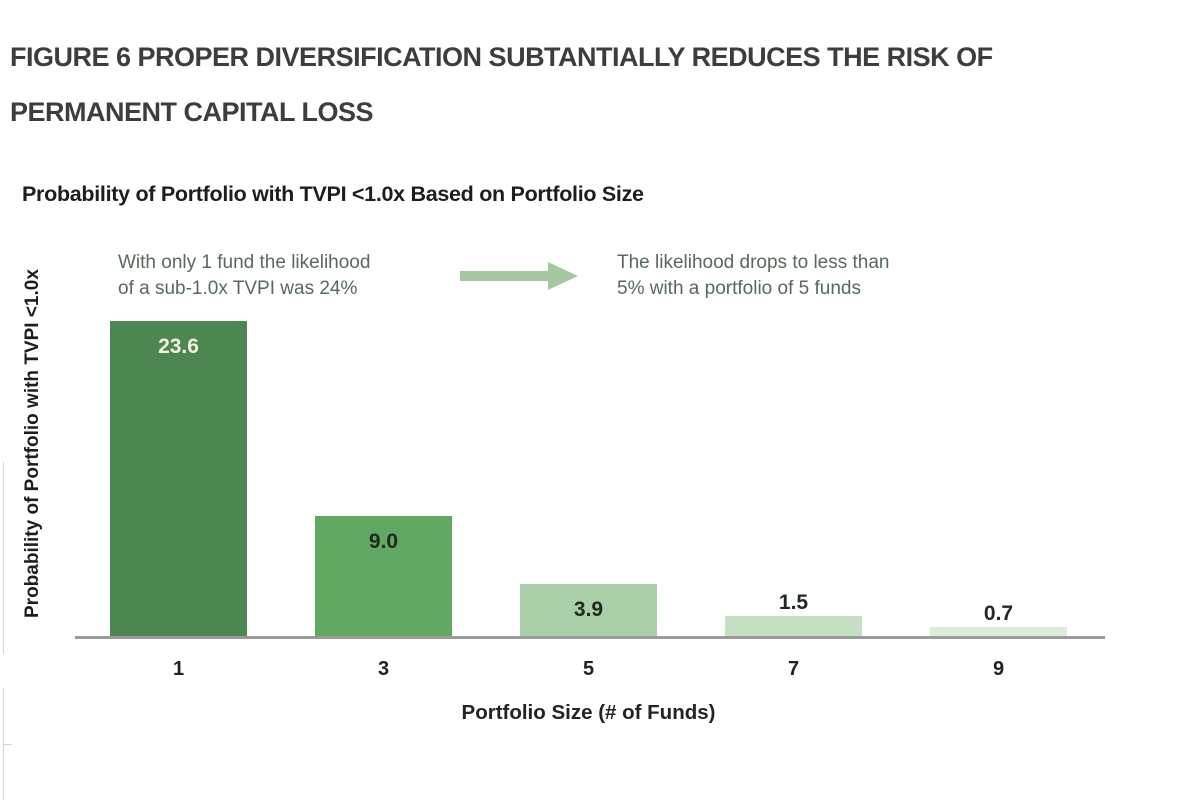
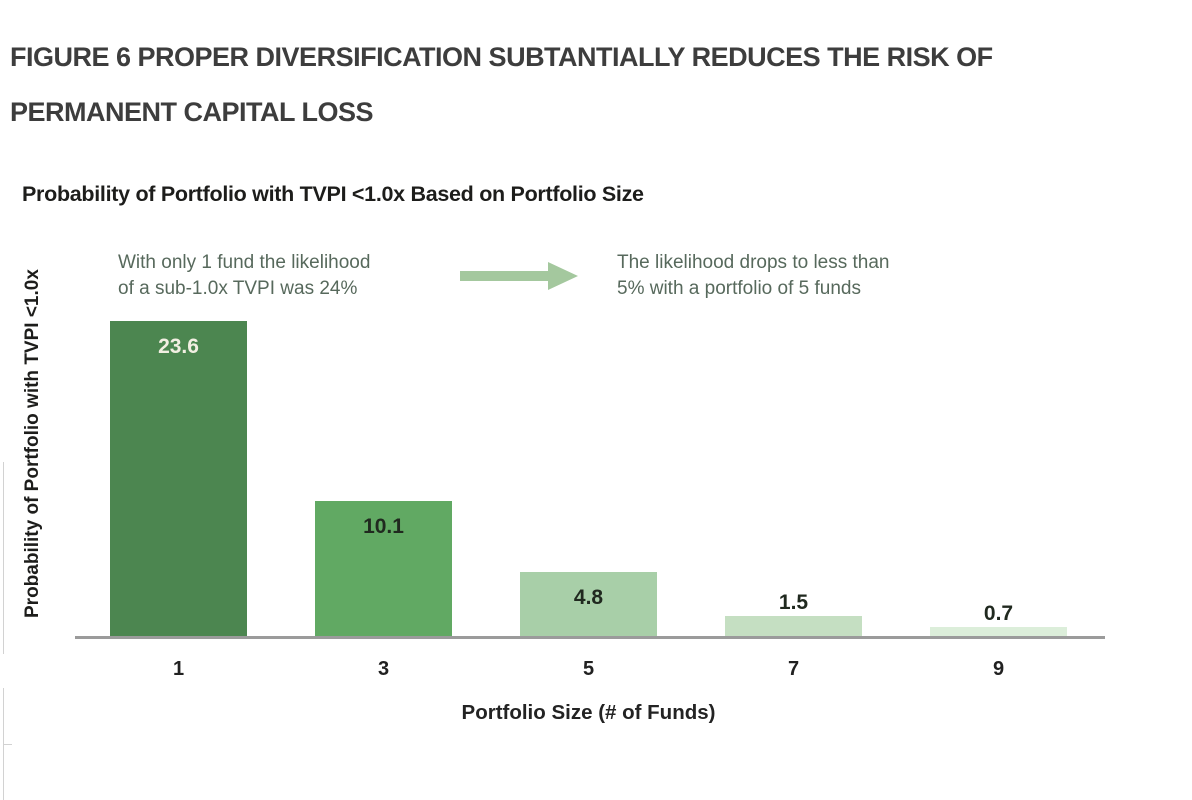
3: 9.0 -> 10.1
5: 3.9 -> 4.8
